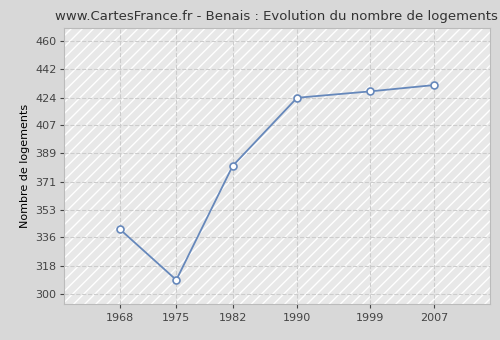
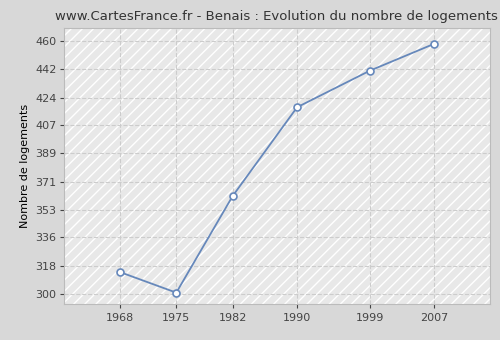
1968: 341 -> 314
1975: 309 -> 301
1982: 381 -> 362
1990: 424 -> 418
1999: 428 -> 441
2007: 432 -> 458
